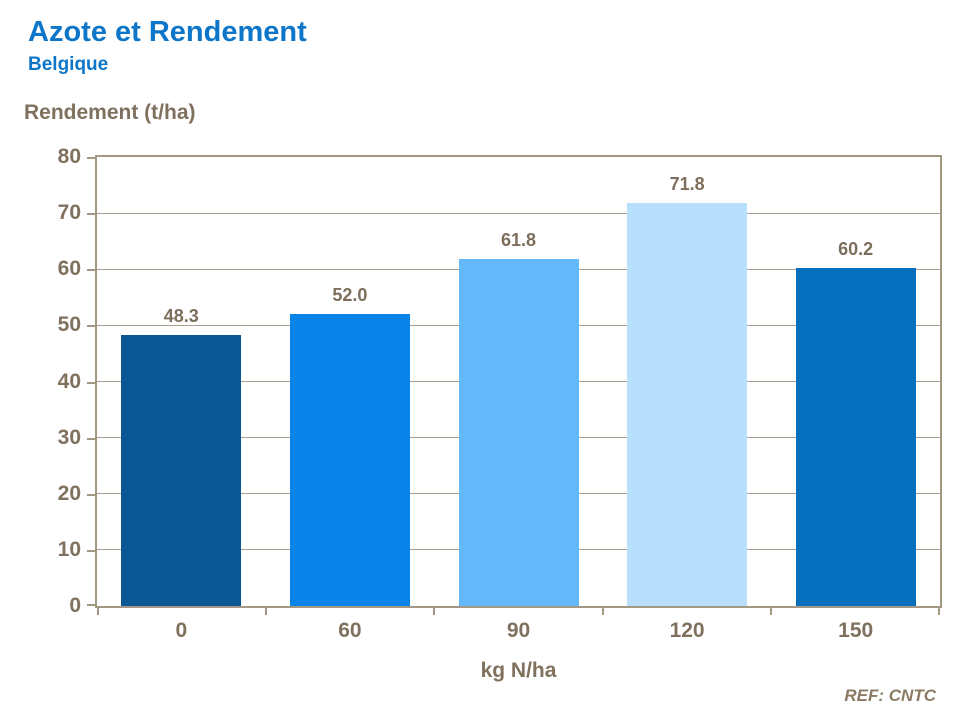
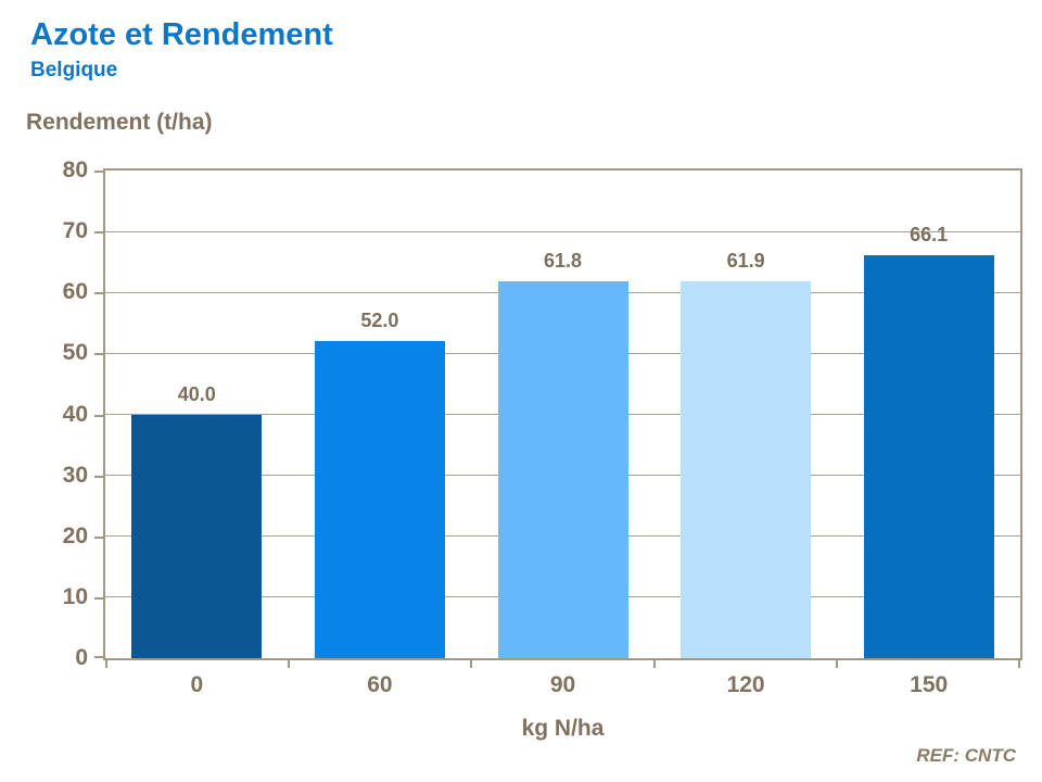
0: 48.3 -> 40.0
120: 71.8 -> 61.9
150: 60.2 -> 66.1
